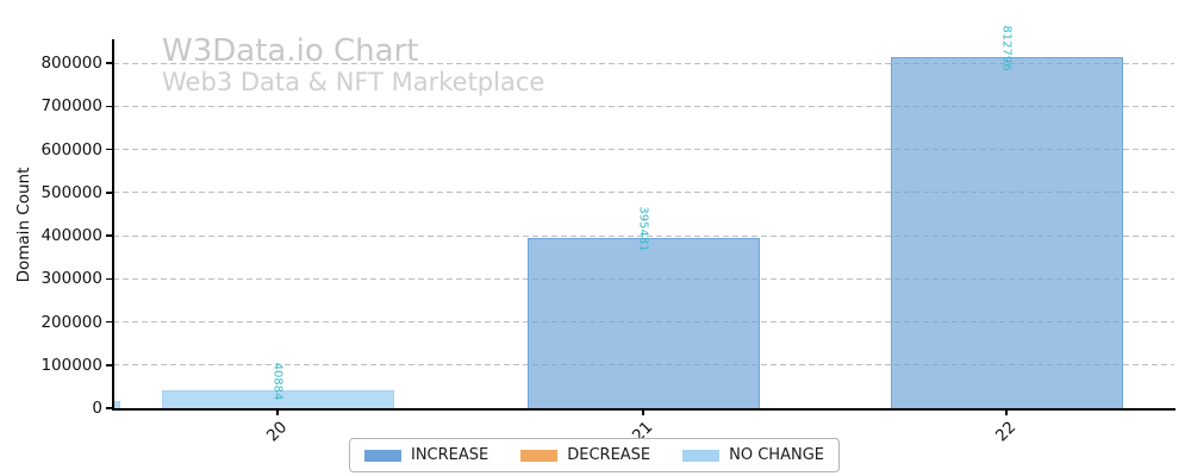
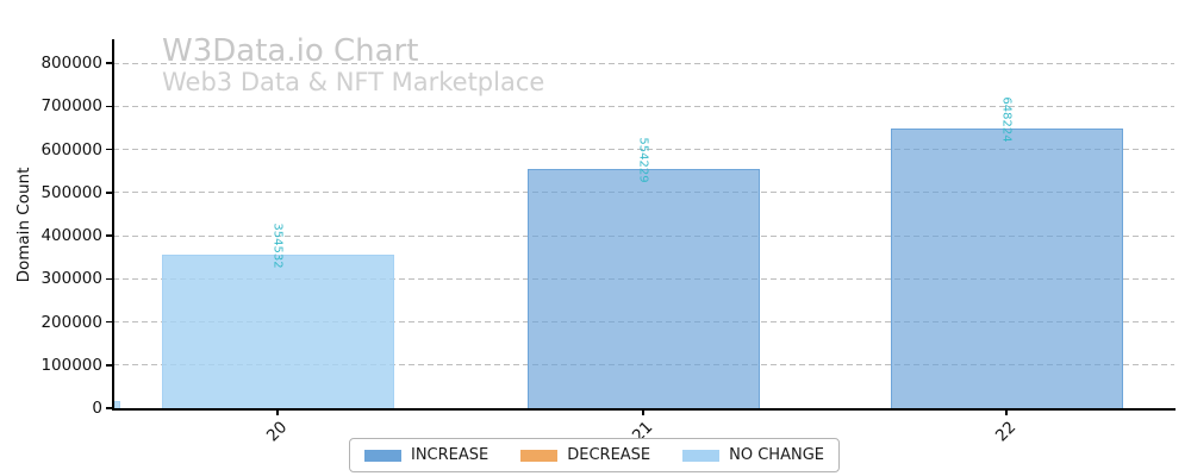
20: 40884 -> 354532
21: 395481 -> 554229
22: 812796 -> 648224
